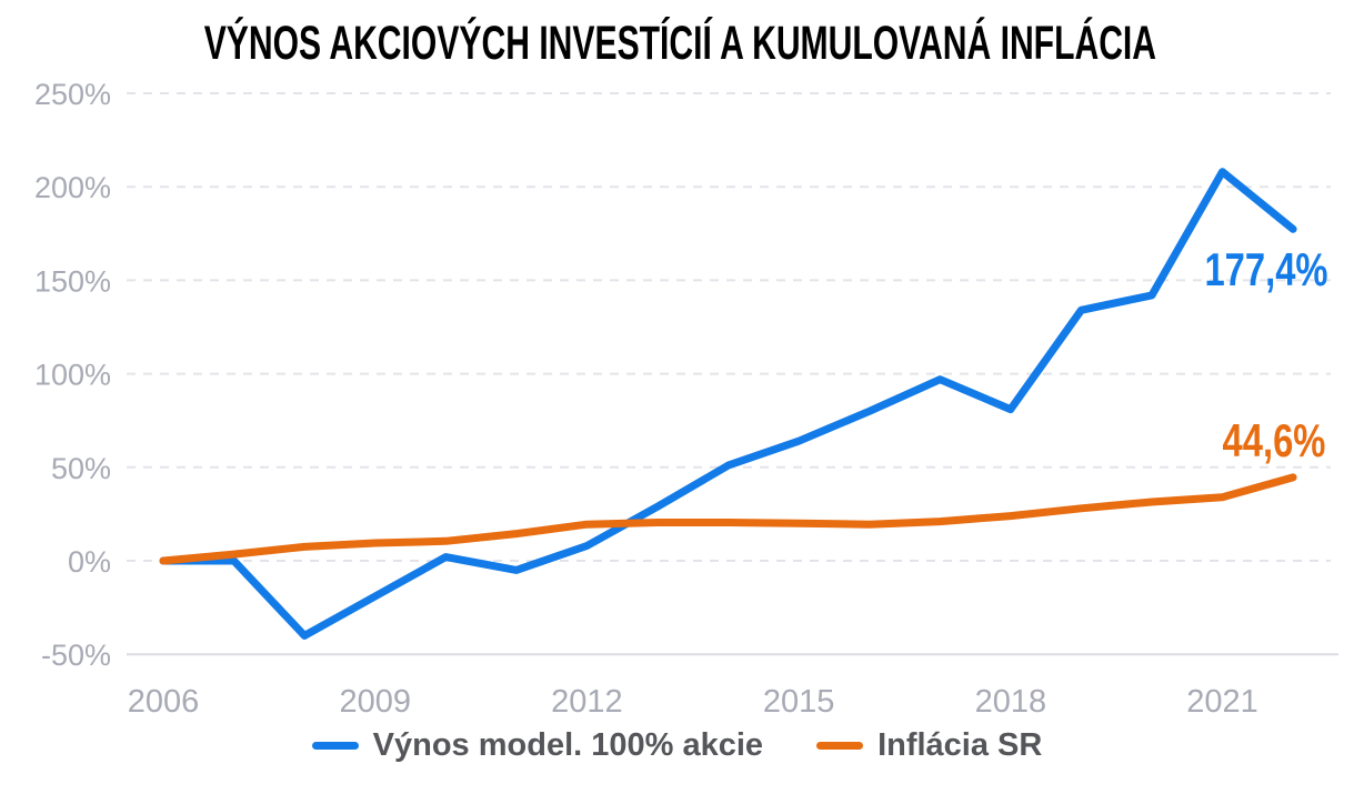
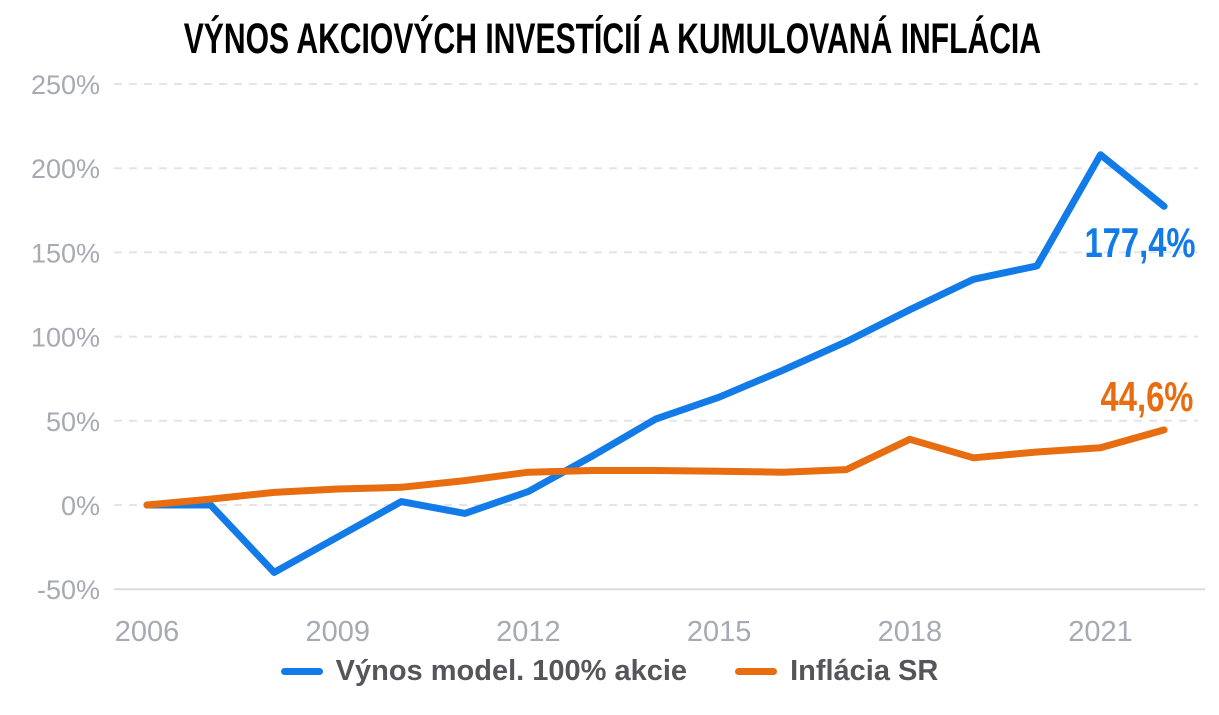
Výnos model. 100% akcie/2018: 81% -> 116%
Inflácia SR/2018: 24% -> 39%
